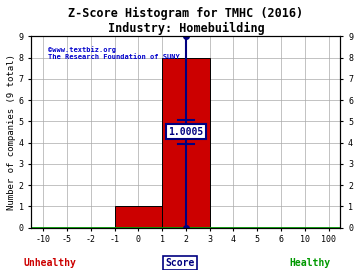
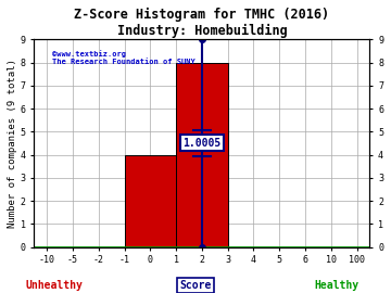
0: 1 -> 4
